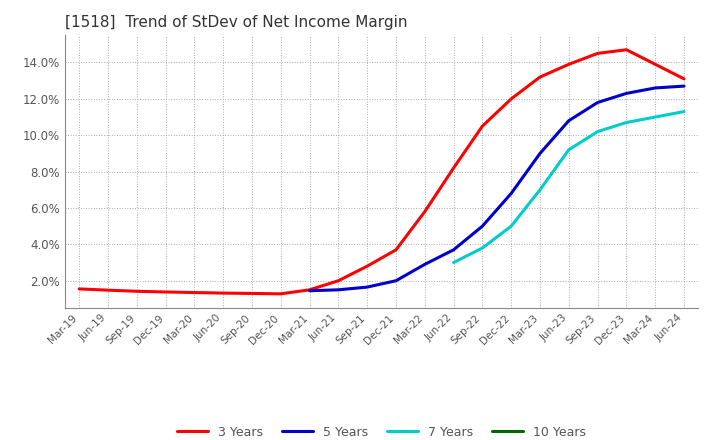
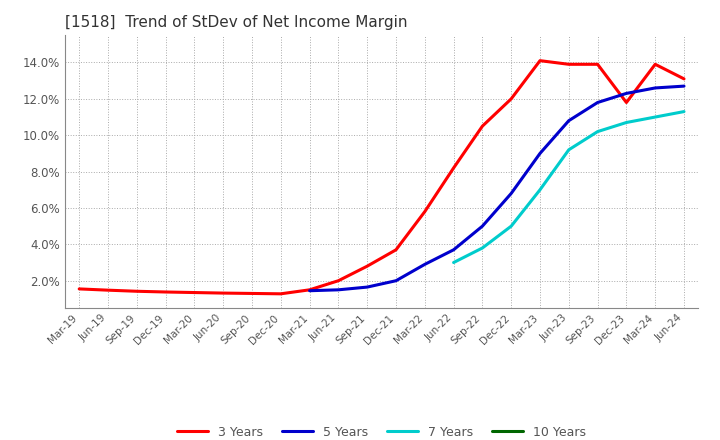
3 Years/Mar-23: 13.2% -> 14.1%
3 Years/Sep-23: 14.5% -> 13.9%
3 Years/Dec-23: 14.7% -> 11.8%
